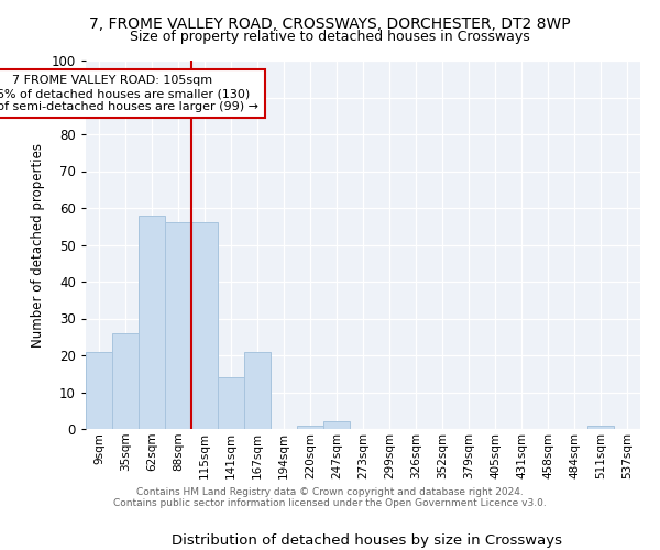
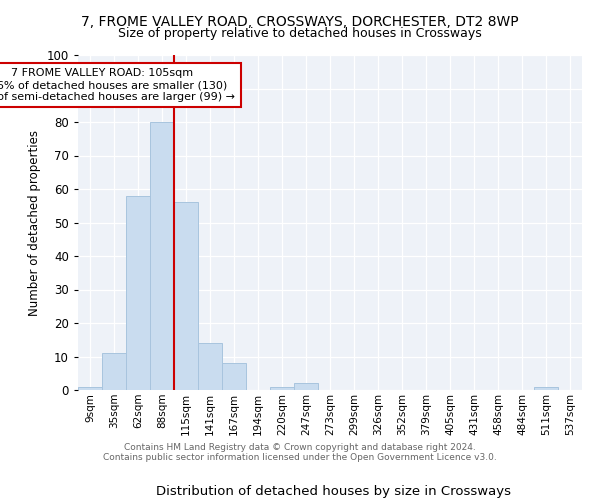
9sqm: 21 -> 1
35sqm: 26 -> 11
88sqm: 56 -> 80
167sqm: 21 -> 8
